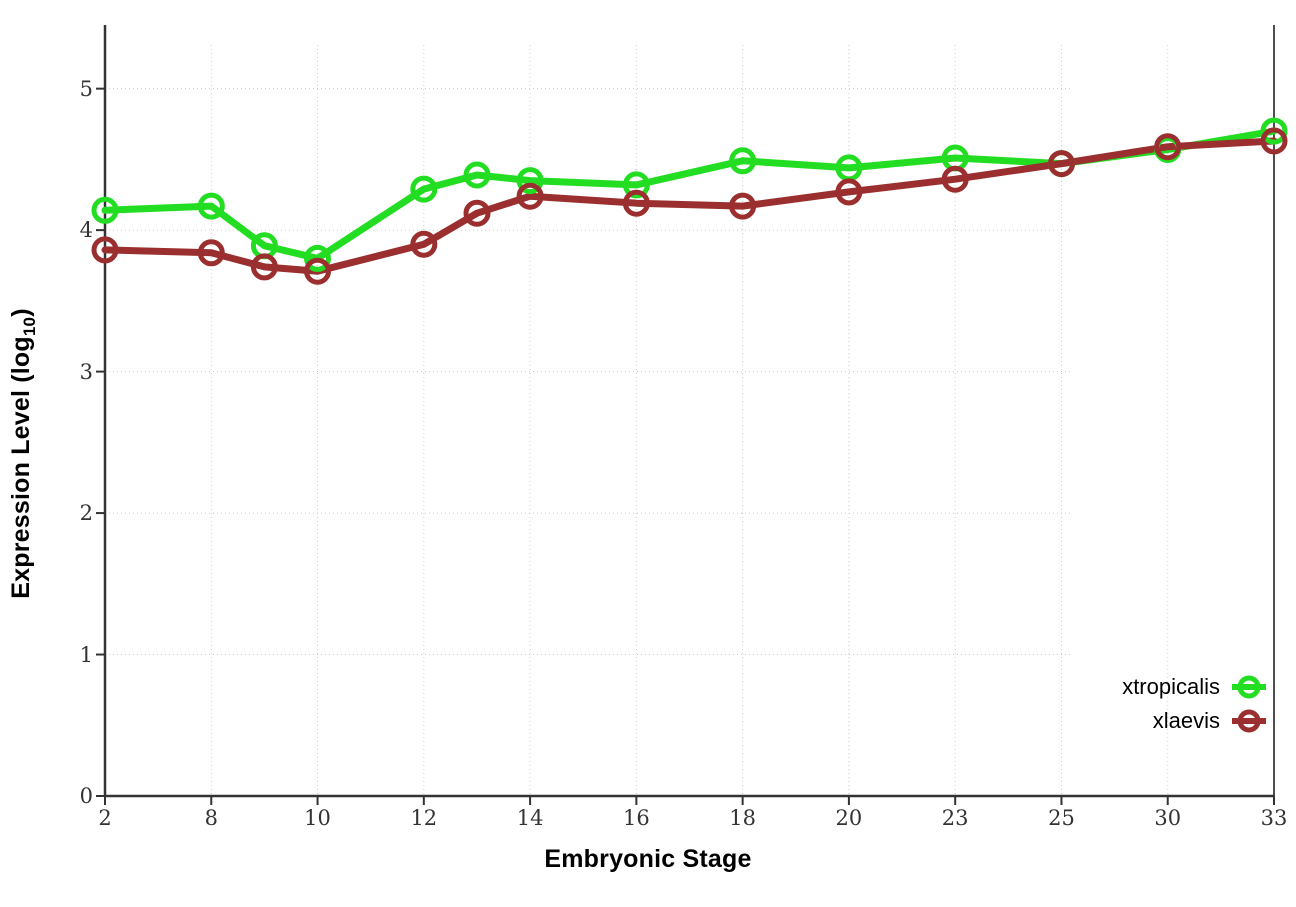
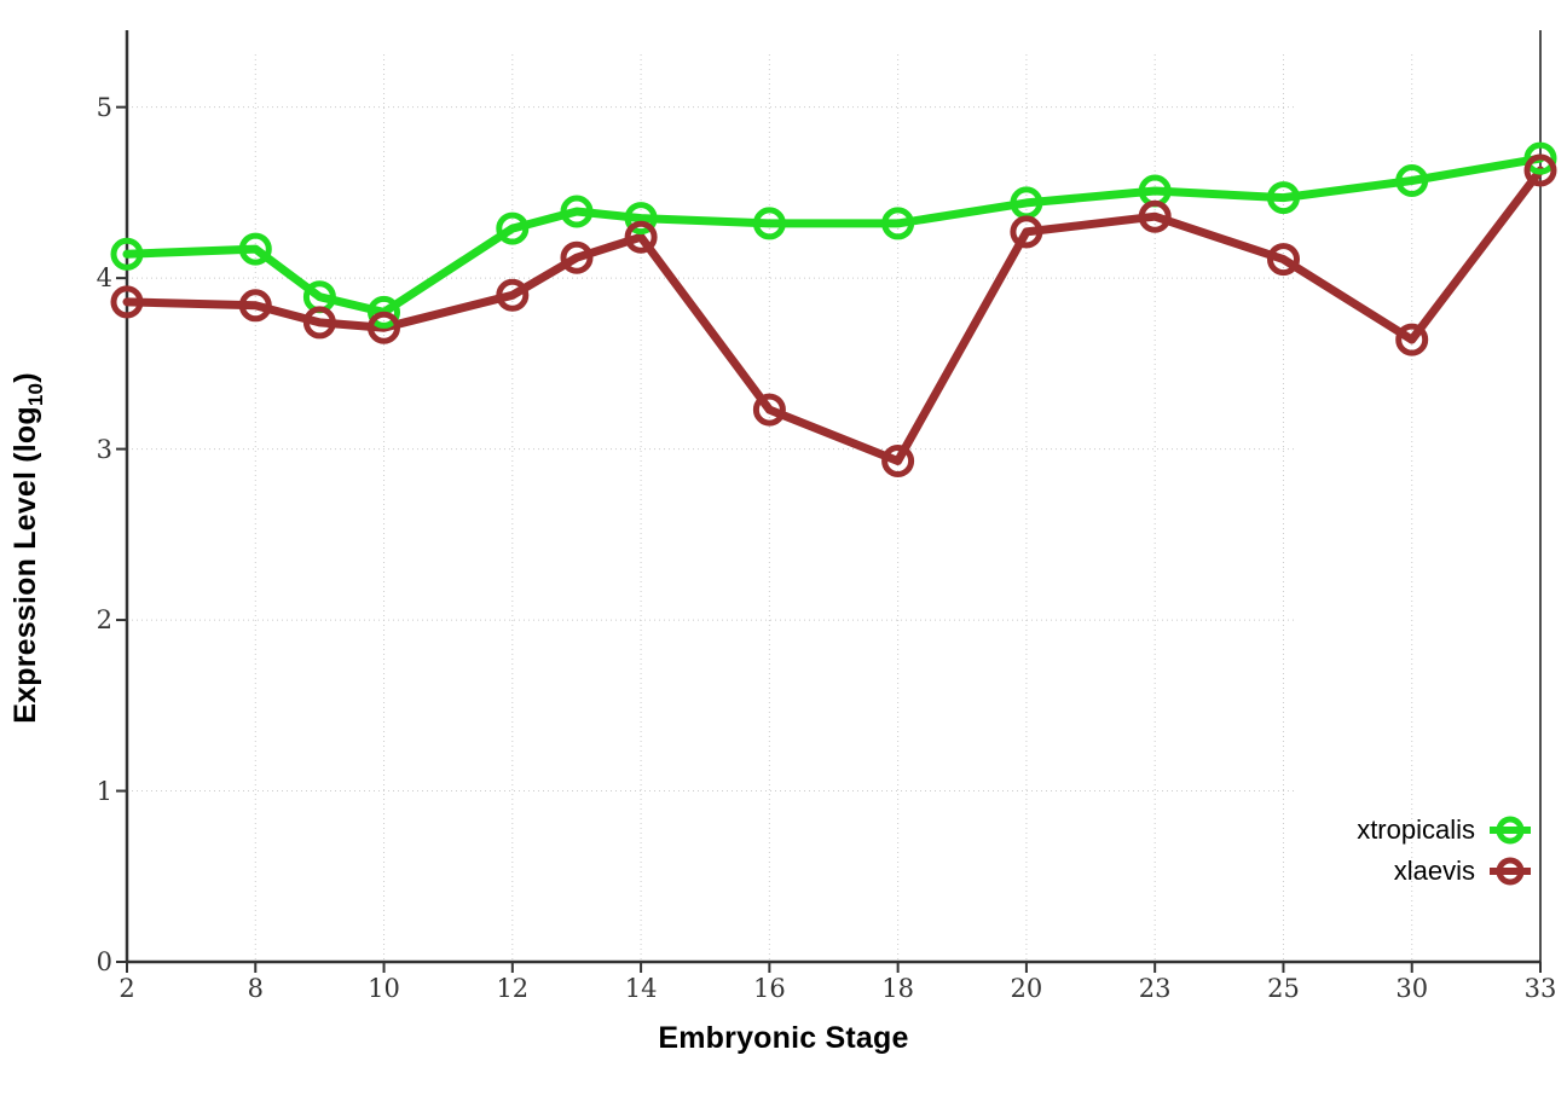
xlaevis/16: 4.19 -> 3.23
xtropicalis/18: 4.49 -> 4.32
xlaevis/18: 4.17 -> 2.93
xlaevis/25: 4.47 -> 4.11
xlaevis/30: 4.59 -> 3.64
